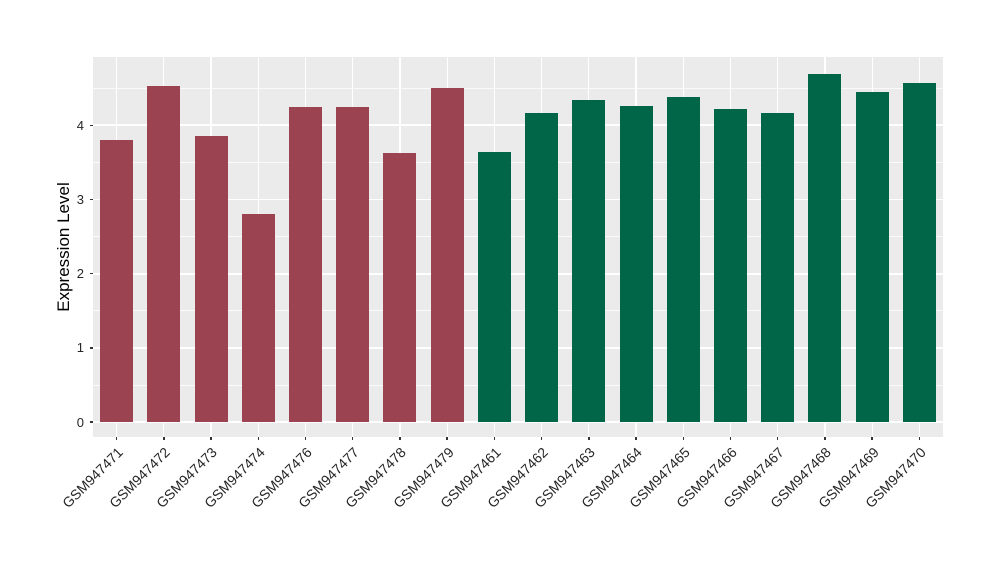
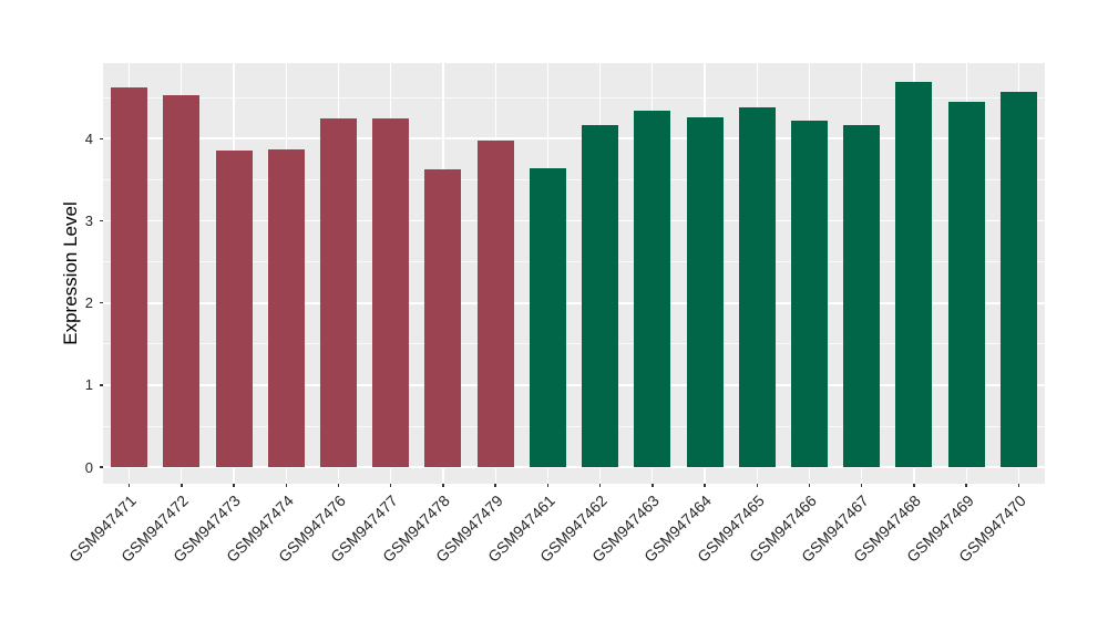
GSM947471: 3.8 -> 4.6
GSM947474: 2.8 -> 3.9
GSM947479: 4.5 -> 4.0
